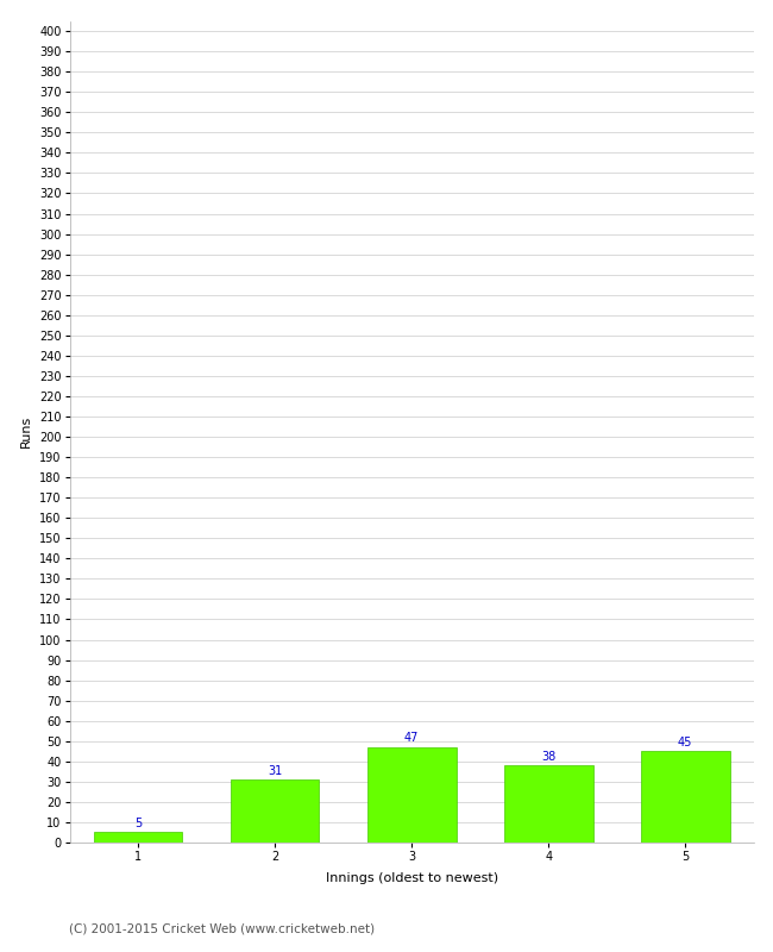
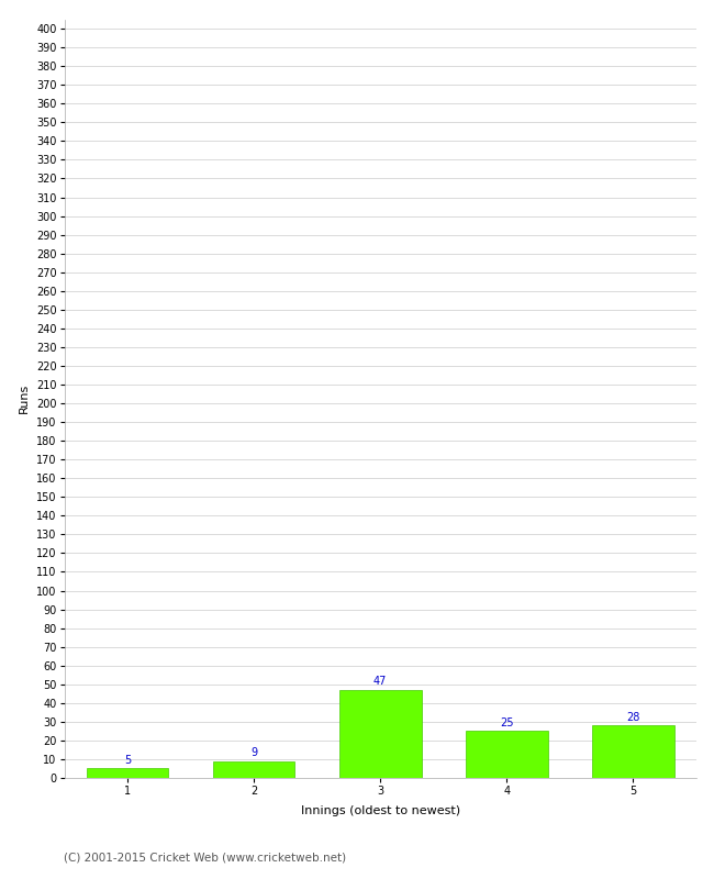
2: 31 -> 9
4: 38 -> 25
5: 45 -> 28
